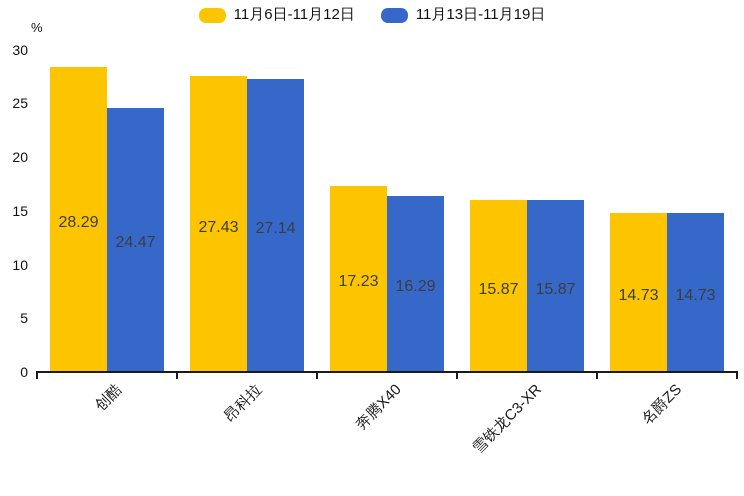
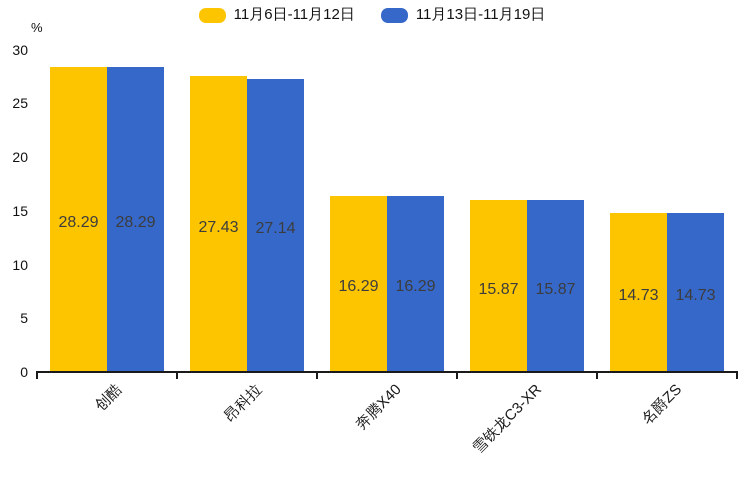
11月13日-11月19日/创酷: 24.47 -> 28.29
11月6日-11月12日/奔腾X40: 17.23 -> 16.29
